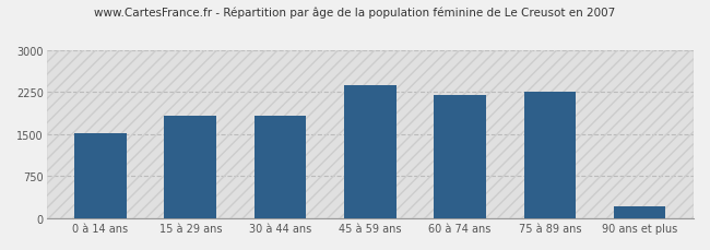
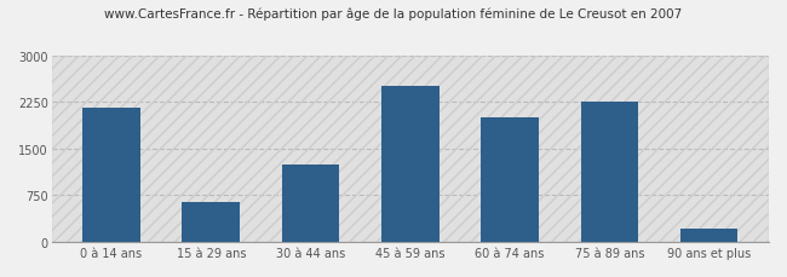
0 à 14 ans: 1510 -> 2160
15 à 29 ans: 1830 -> 640
30 à 44 ans: 1820 -> 1240
45 à 59 ans: 2370 -> 2500
60 à 74 ans: 2200 -> 2000
